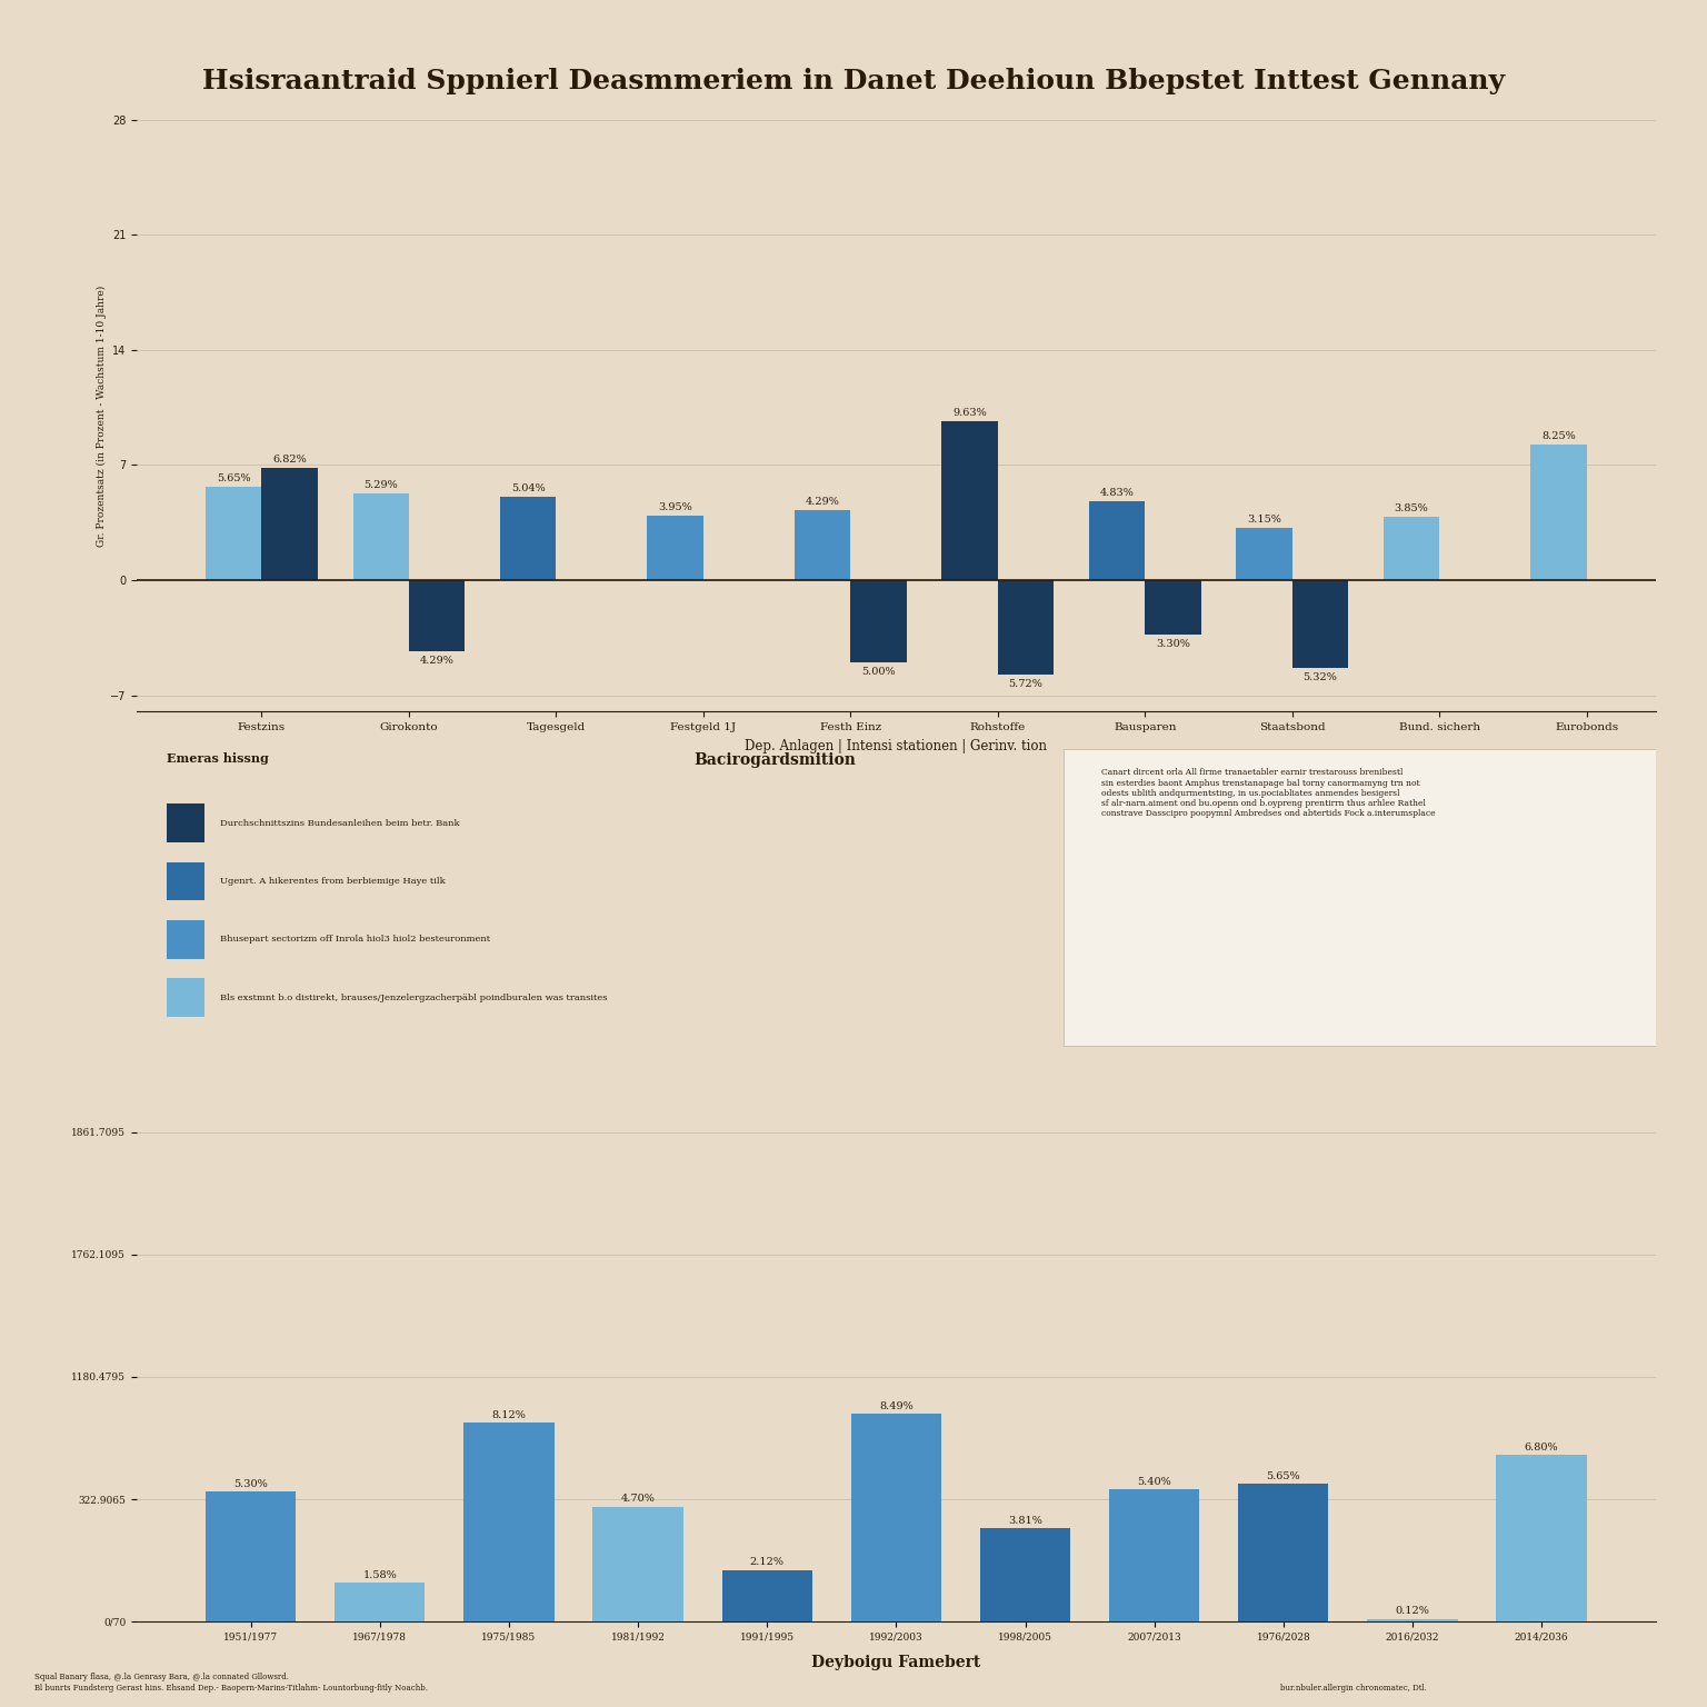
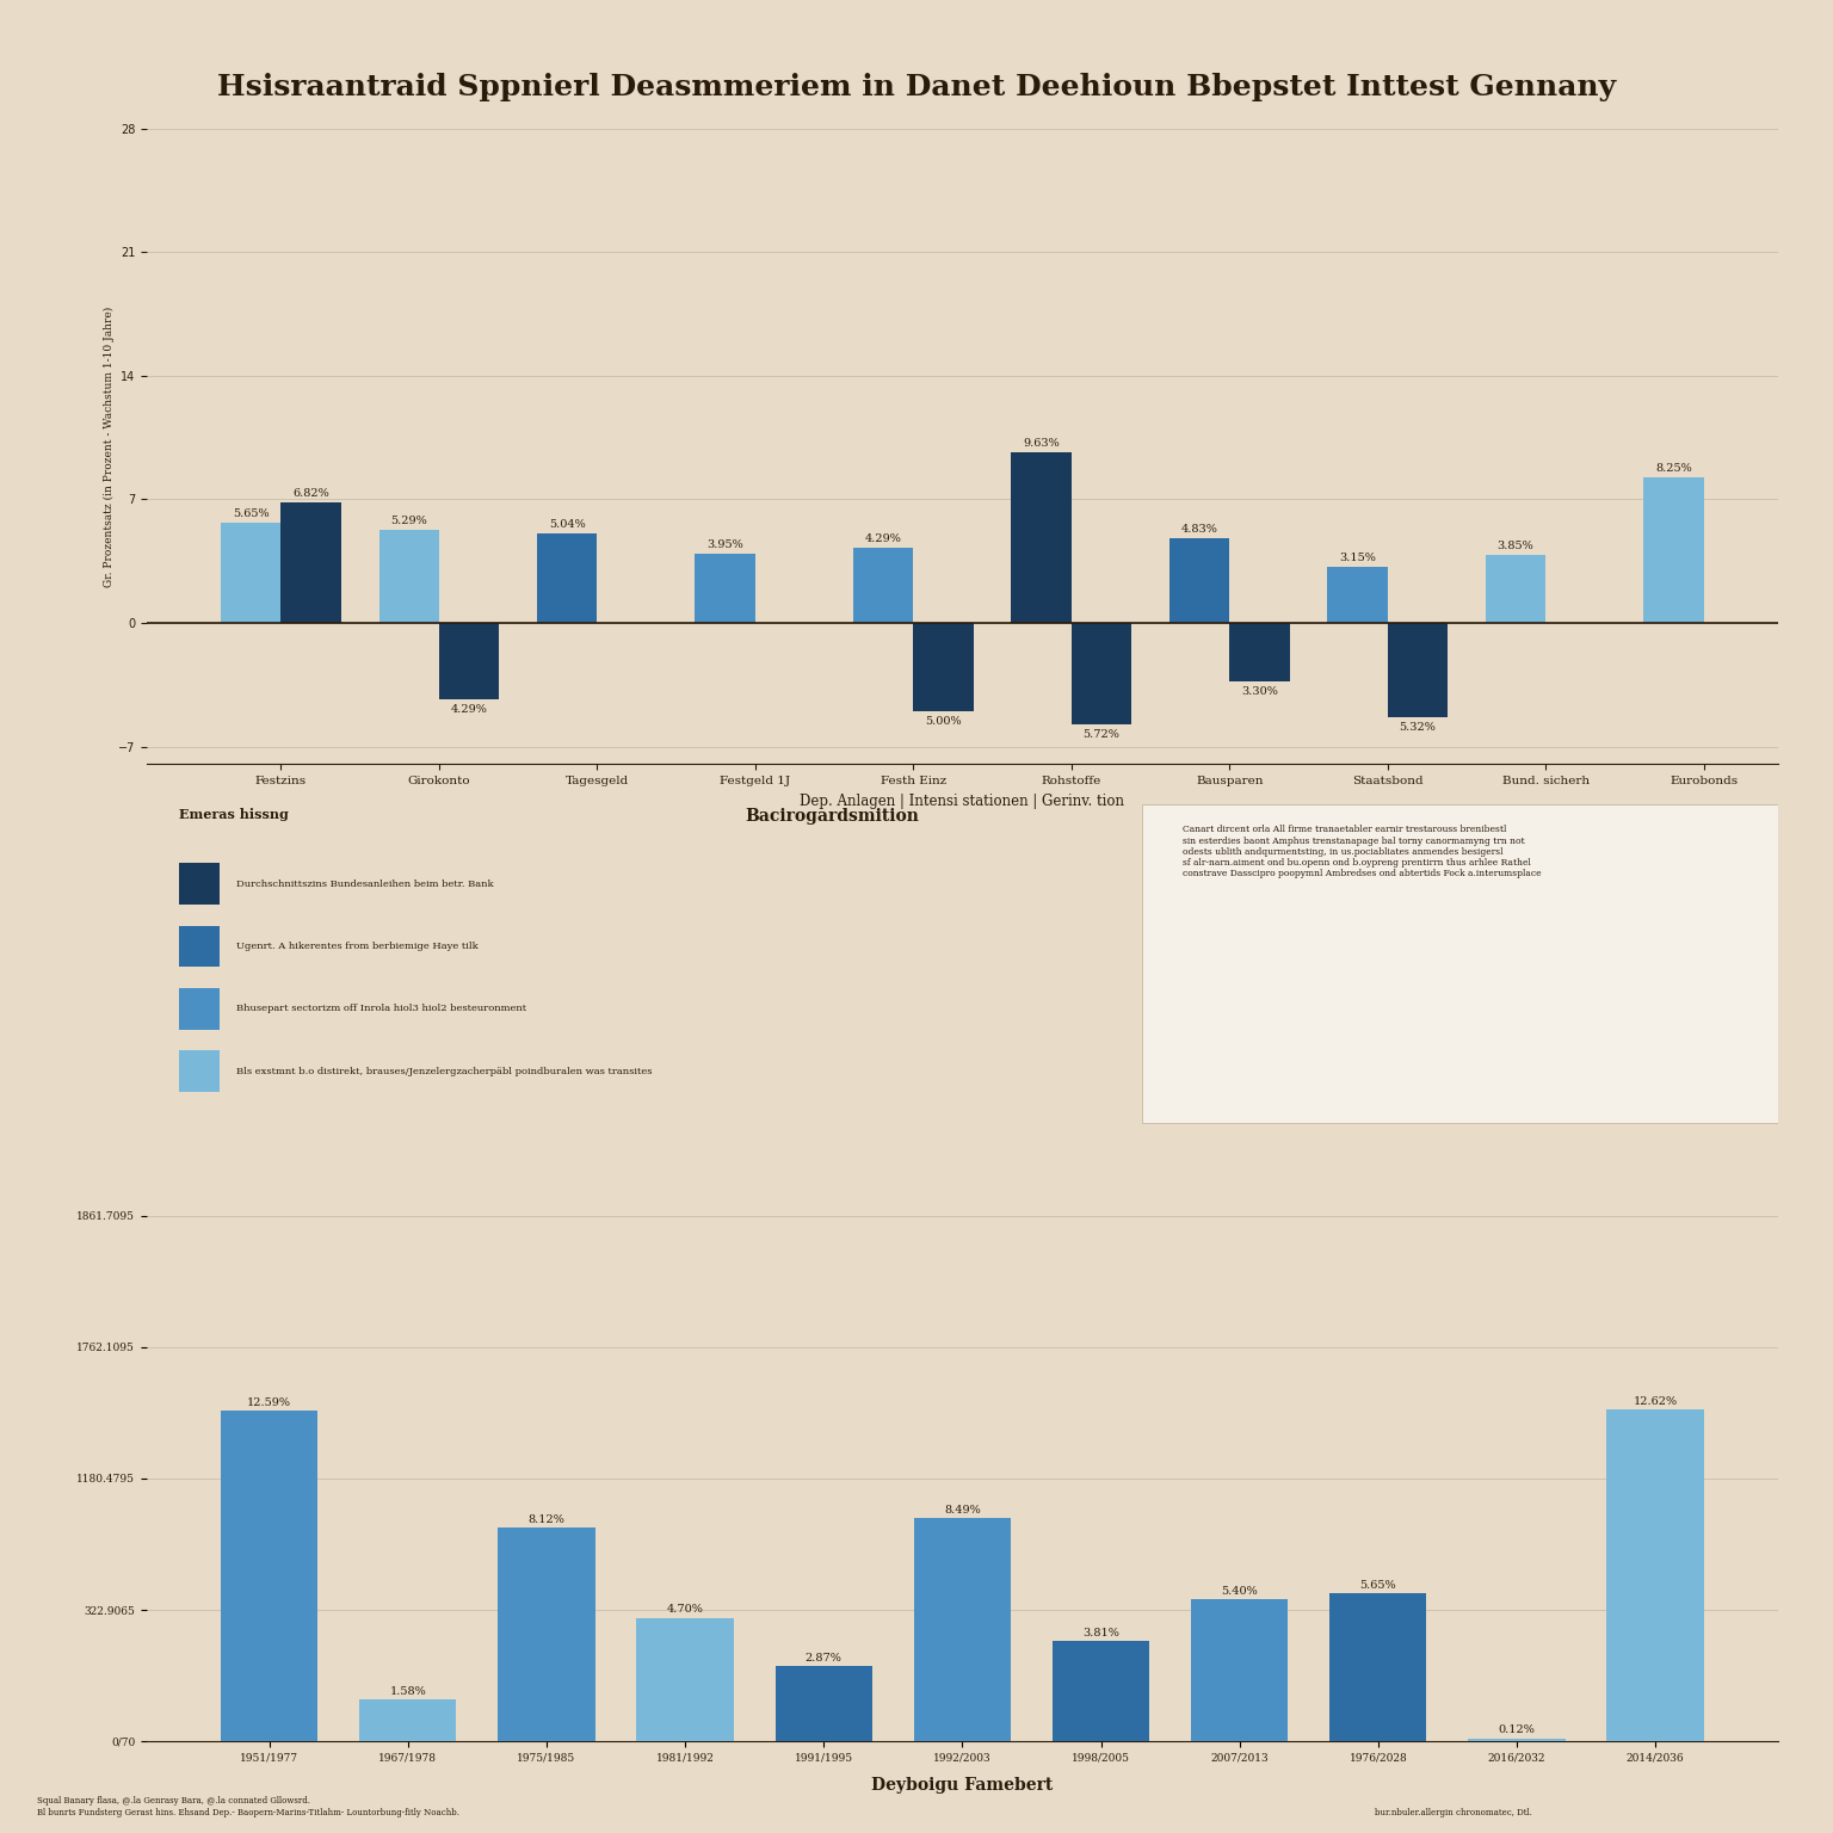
1951/1977: 5.30% -> 12.59%
1991/1995: 2.12% -> 2.87%
2014/2036: 6.80% -> 12.62%
